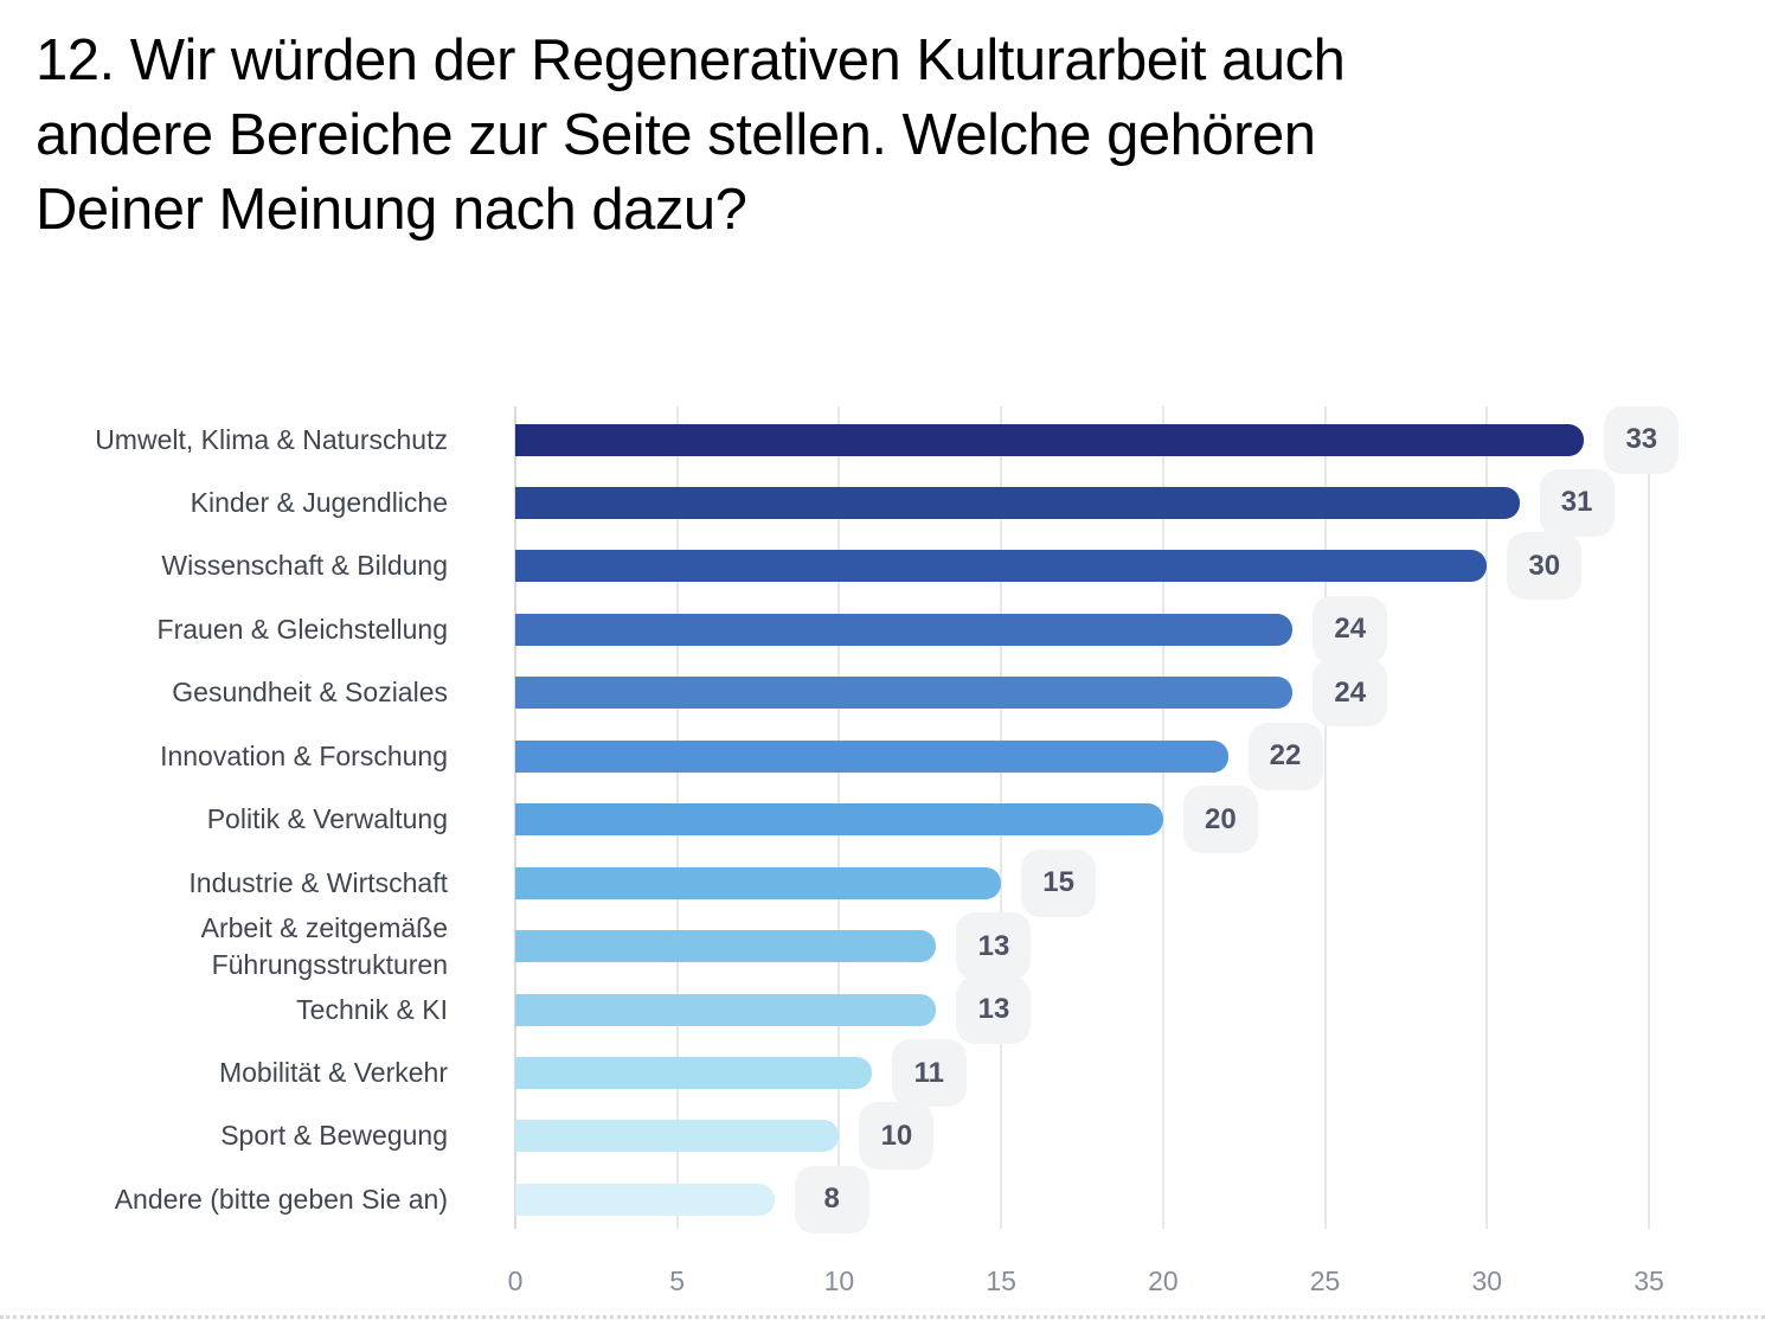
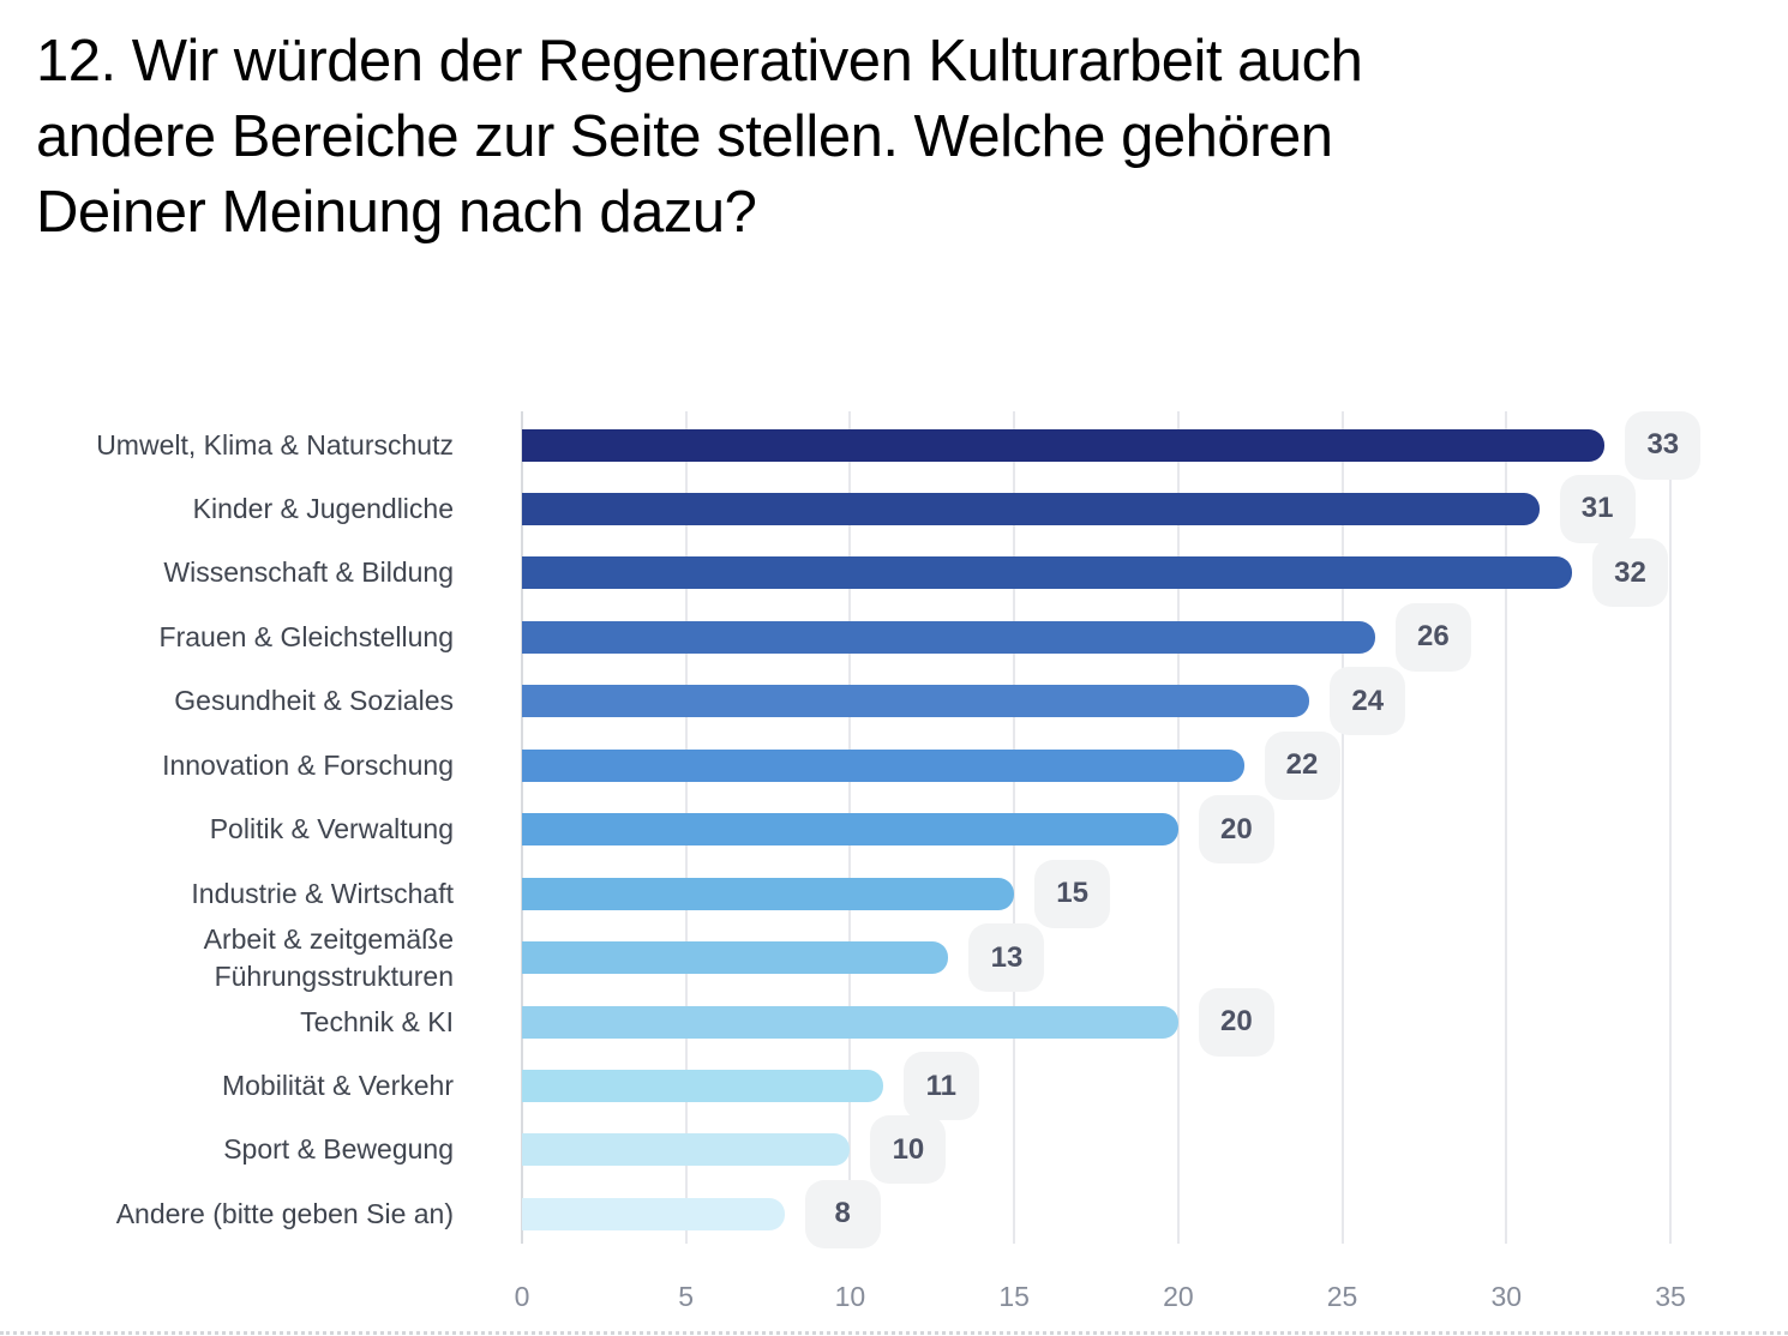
Wissenschaft & Bildung: 30 -> 32
Frauen & Gleichstellung: 24 -> 26
Technik & KI: 13 -> 20
